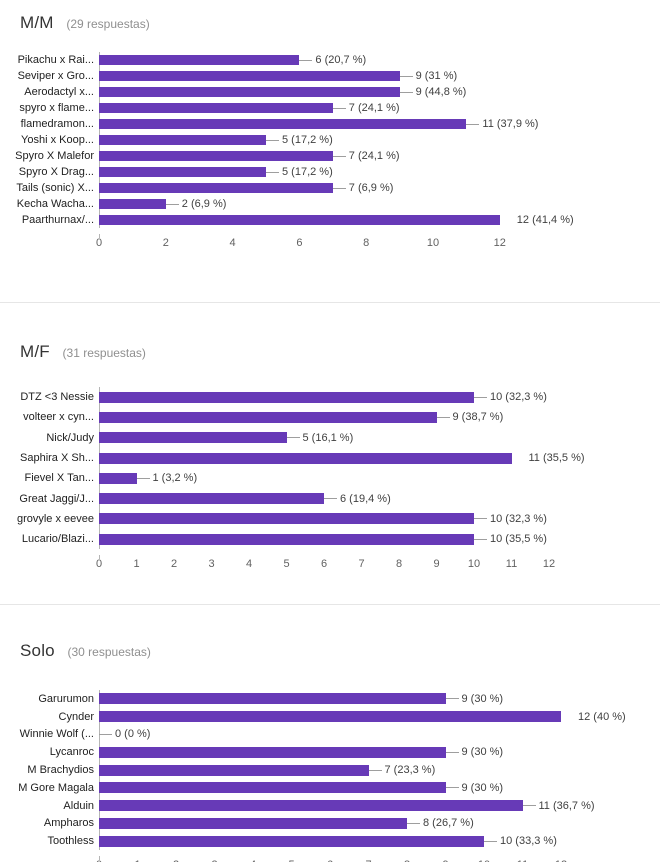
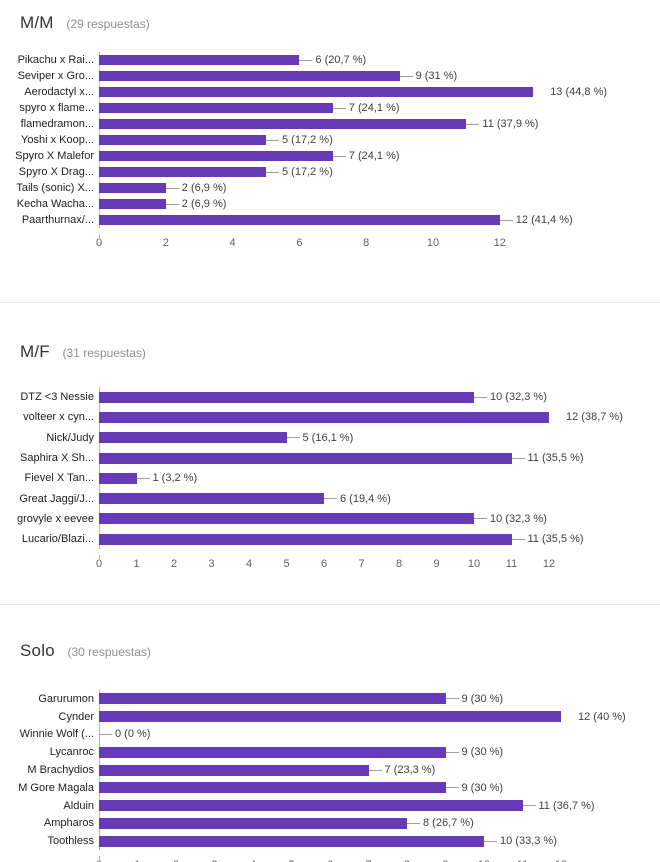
M/M/Aerodactyl x...: 9 -> 13
M/M/Tails (sonic) X...: 7 -> 2
M/F/volteer x cyn...: 9 -> 12
M/F/Lucario/Blazi...: 10 -> 11
